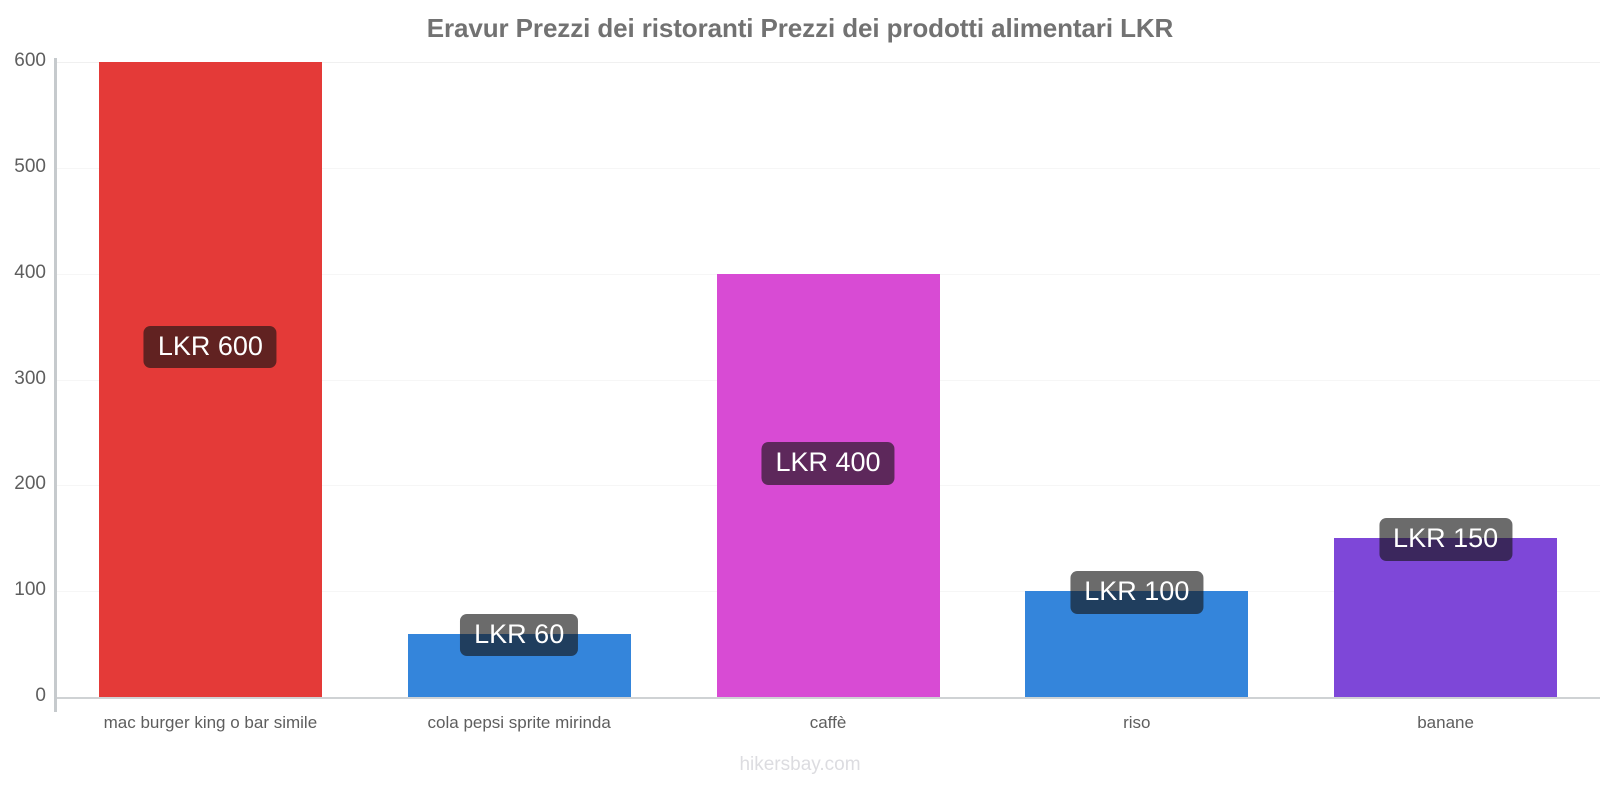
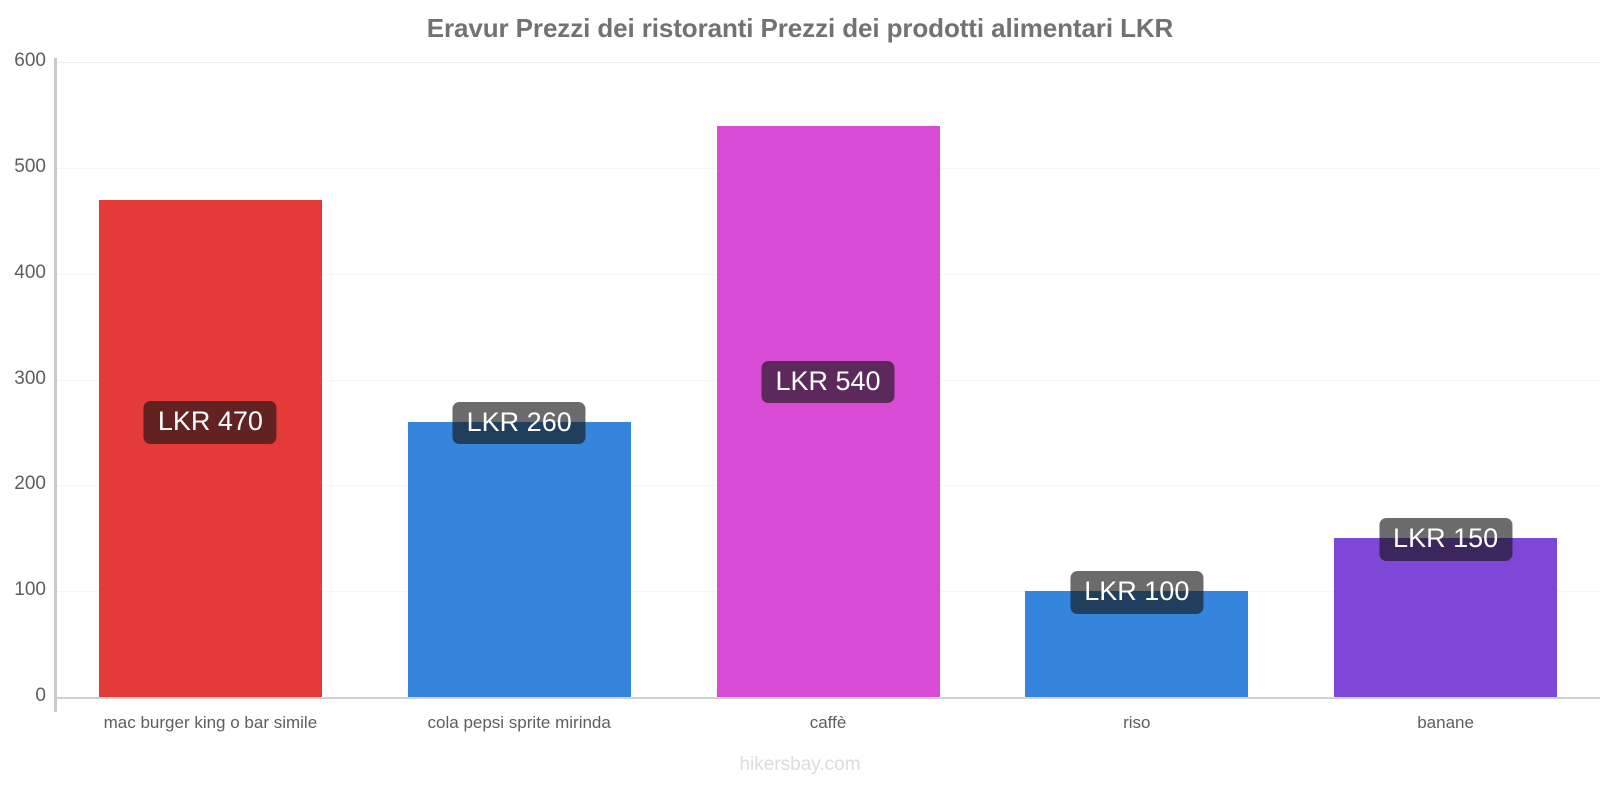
mac burger king o bar simile: 600 -> 470
cola pepsi sprite mirinda: 60 -> 260
caffè: 400 -> 540
